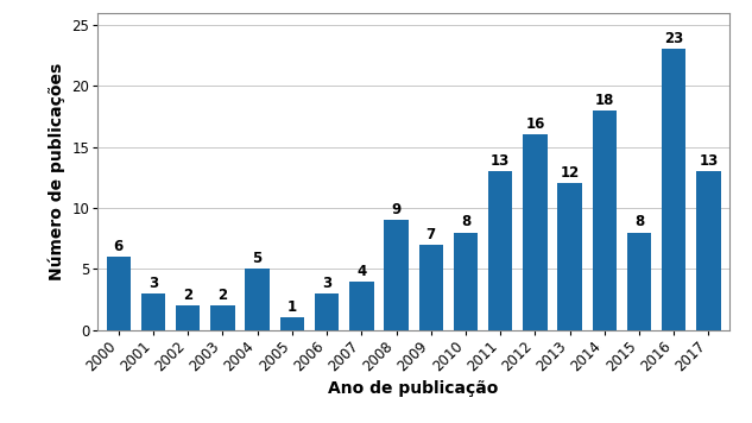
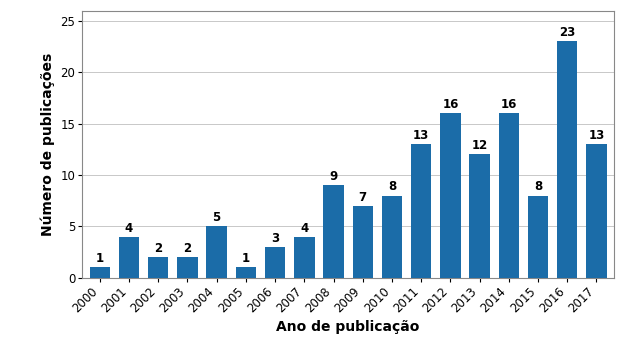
2000: 6 -> 1
2001: 3 -> 4
2014: 18 -> 16
